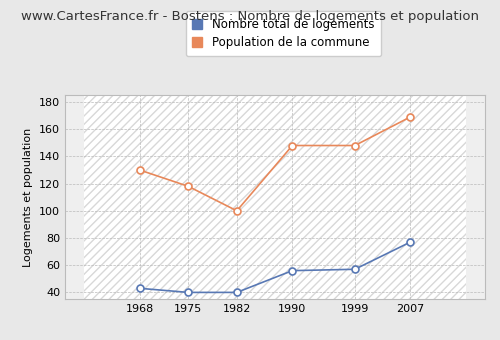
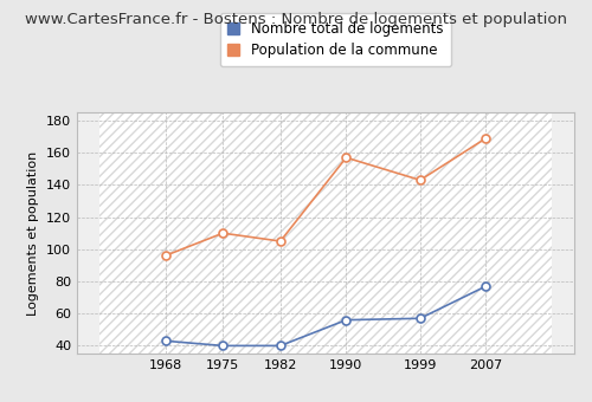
Population de la commune/1968: 130 -> 96
Population de la commune/1975: 118 -> 110
Population de la commune/1982: 100 -> 105
Population de la commune/1990: 148 -> 157
Population de la commune/1999: 148 -> 143
